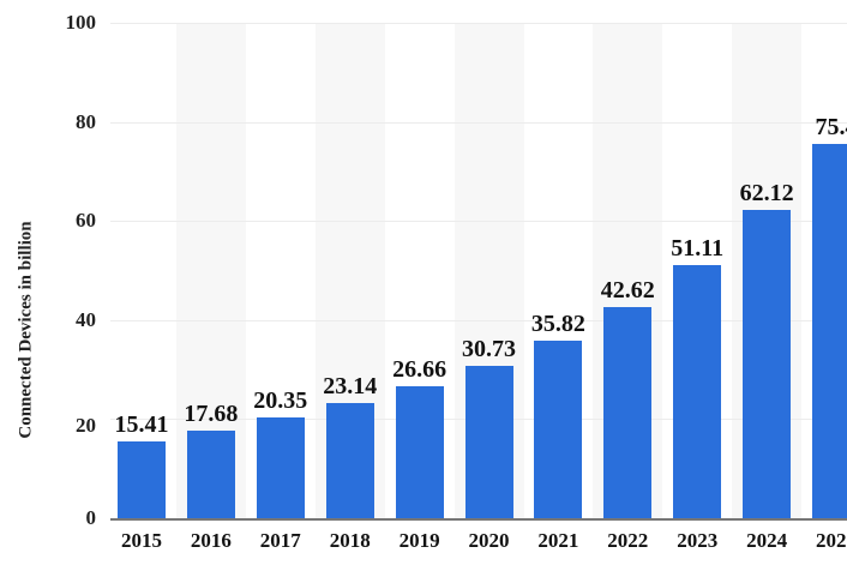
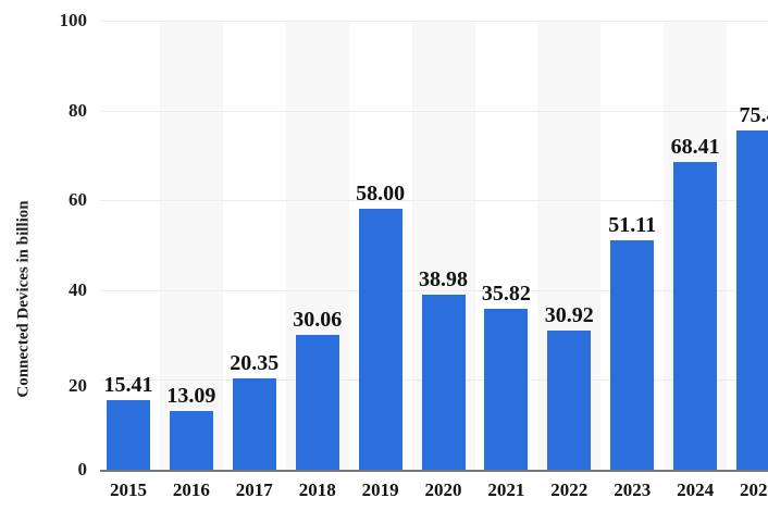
2016: 17.68 -> 13.09
2018: 23.14 -> 30.06
2019: 26.66 -> 58.00
2020: 30.73 -> 38.98
2022: 42.62 -> 30.92
2024: 62.12 -> 68.41
